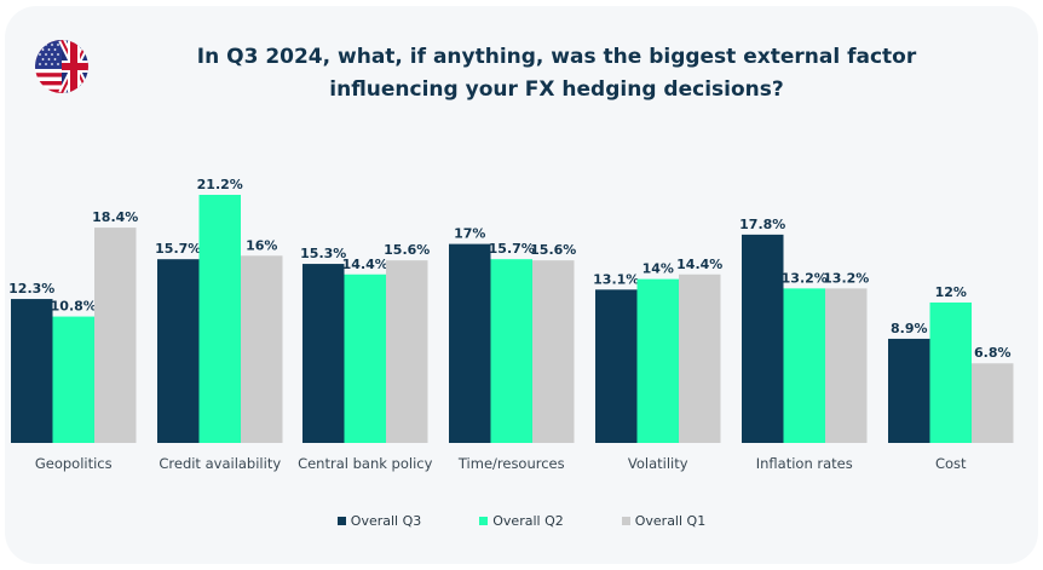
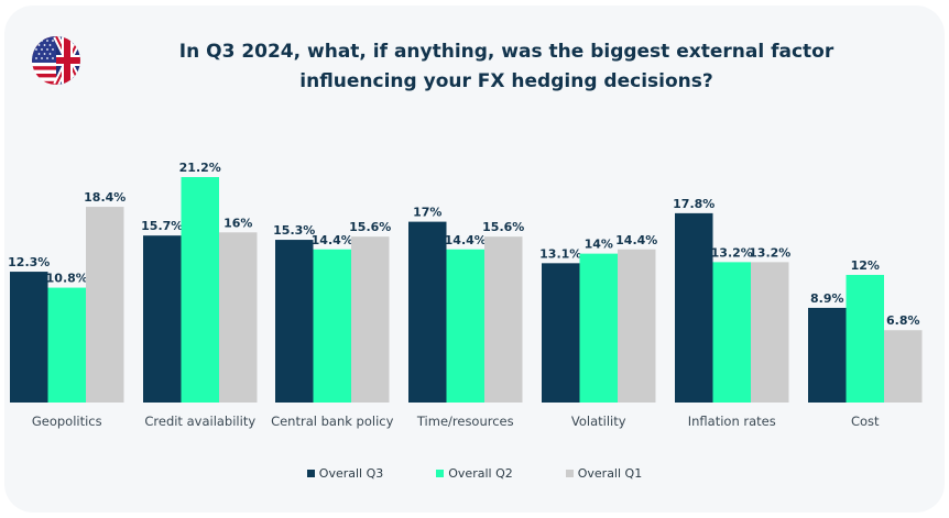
Overall Q2/Time/resources: 15.7% -> 14.4%
